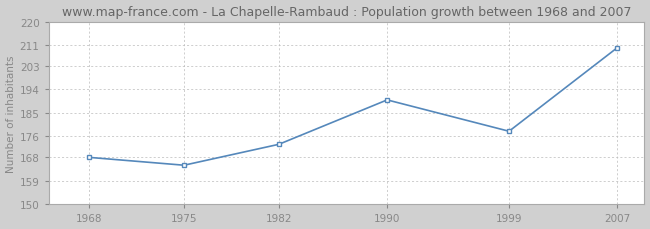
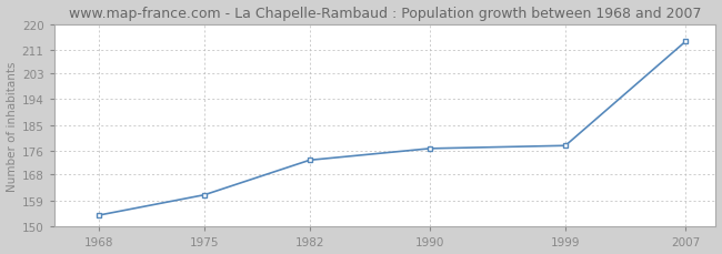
1968: 168 -> 154
1975: 165 -> 161
1990: 190 -> 177
2007: 210 -> 214
